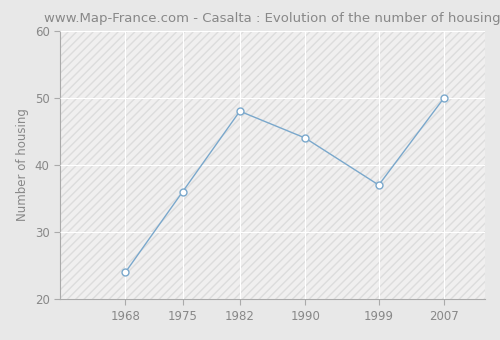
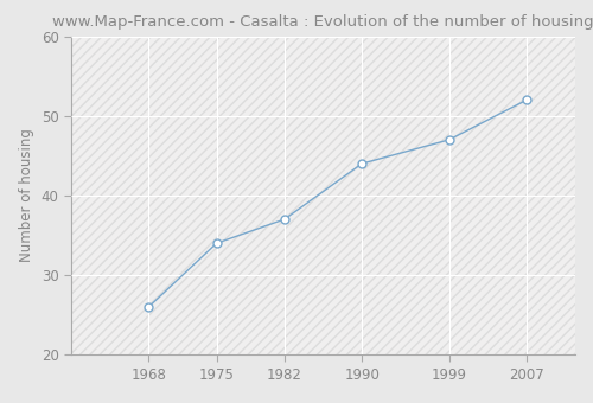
1968: 24 -> 26
1975: 36 -> 34
1982: 48 -> 37
1999: 37 -> 47
2007: 50 -> 52
